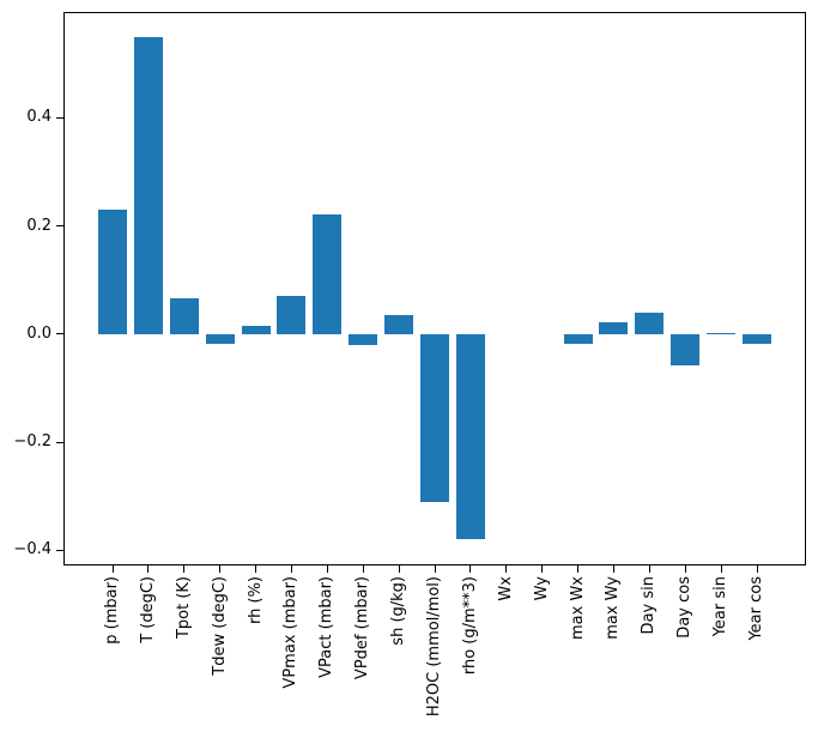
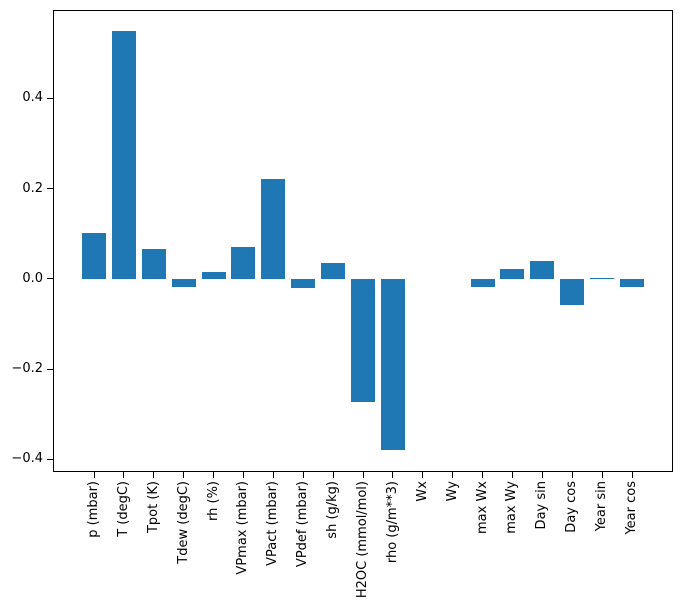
p (mbar): 0.23 -> 0.10
H2OC (mmol/mol): -0.31 -> -0.27
